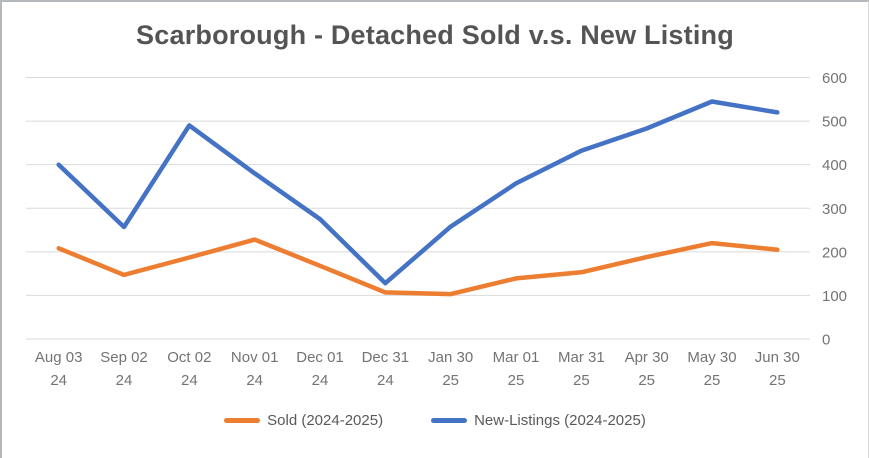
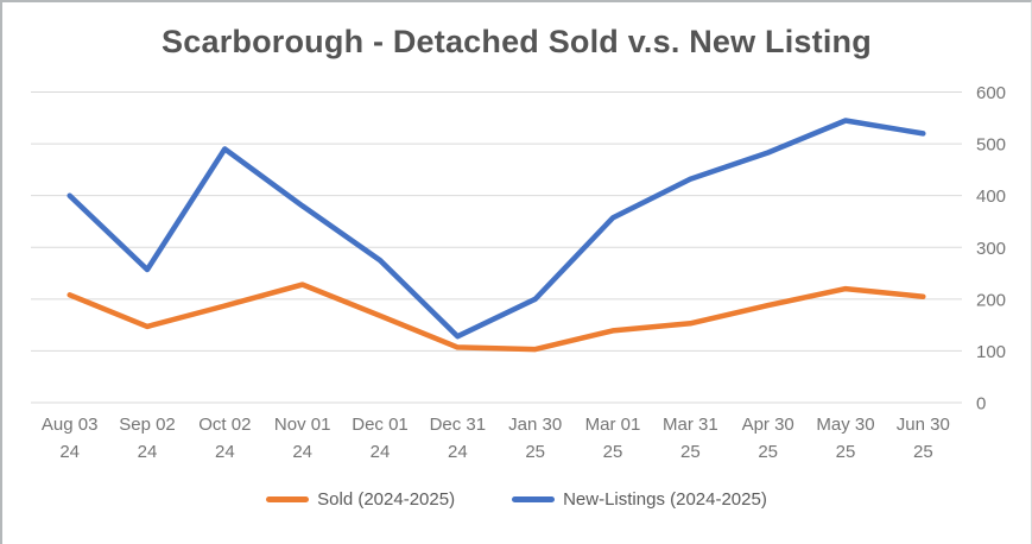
New-Listings (2024-2025)/Jan 30 25: 260 -> 200
